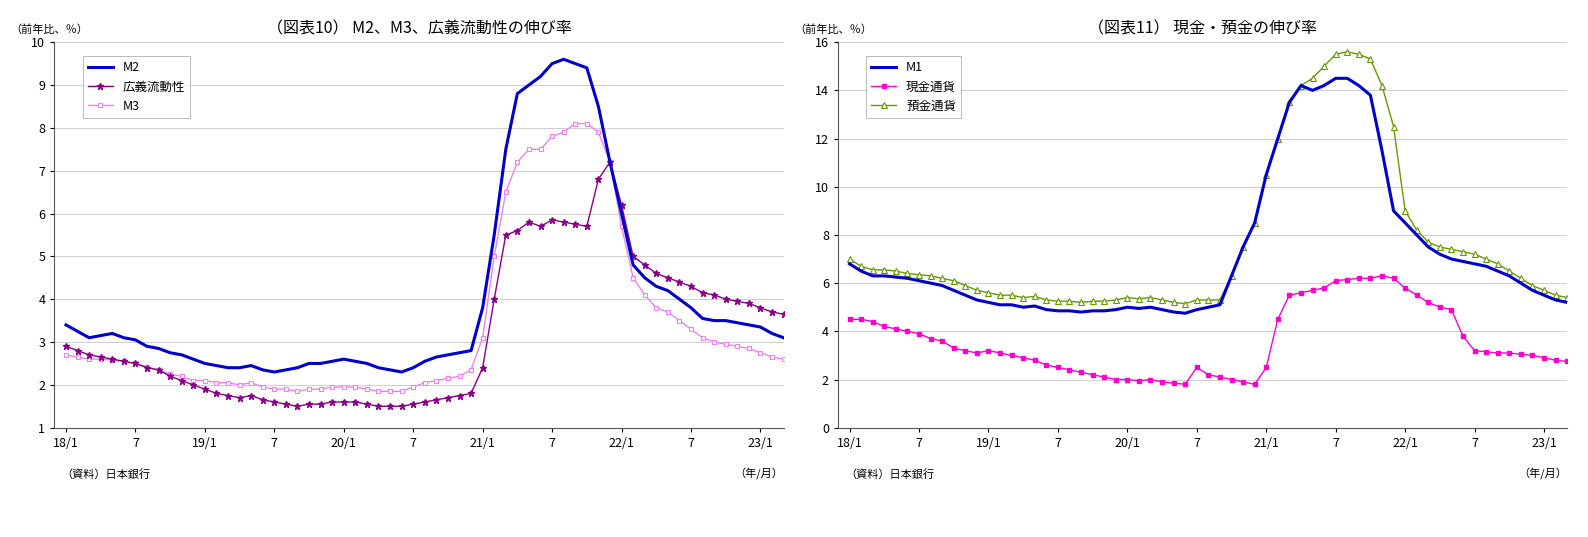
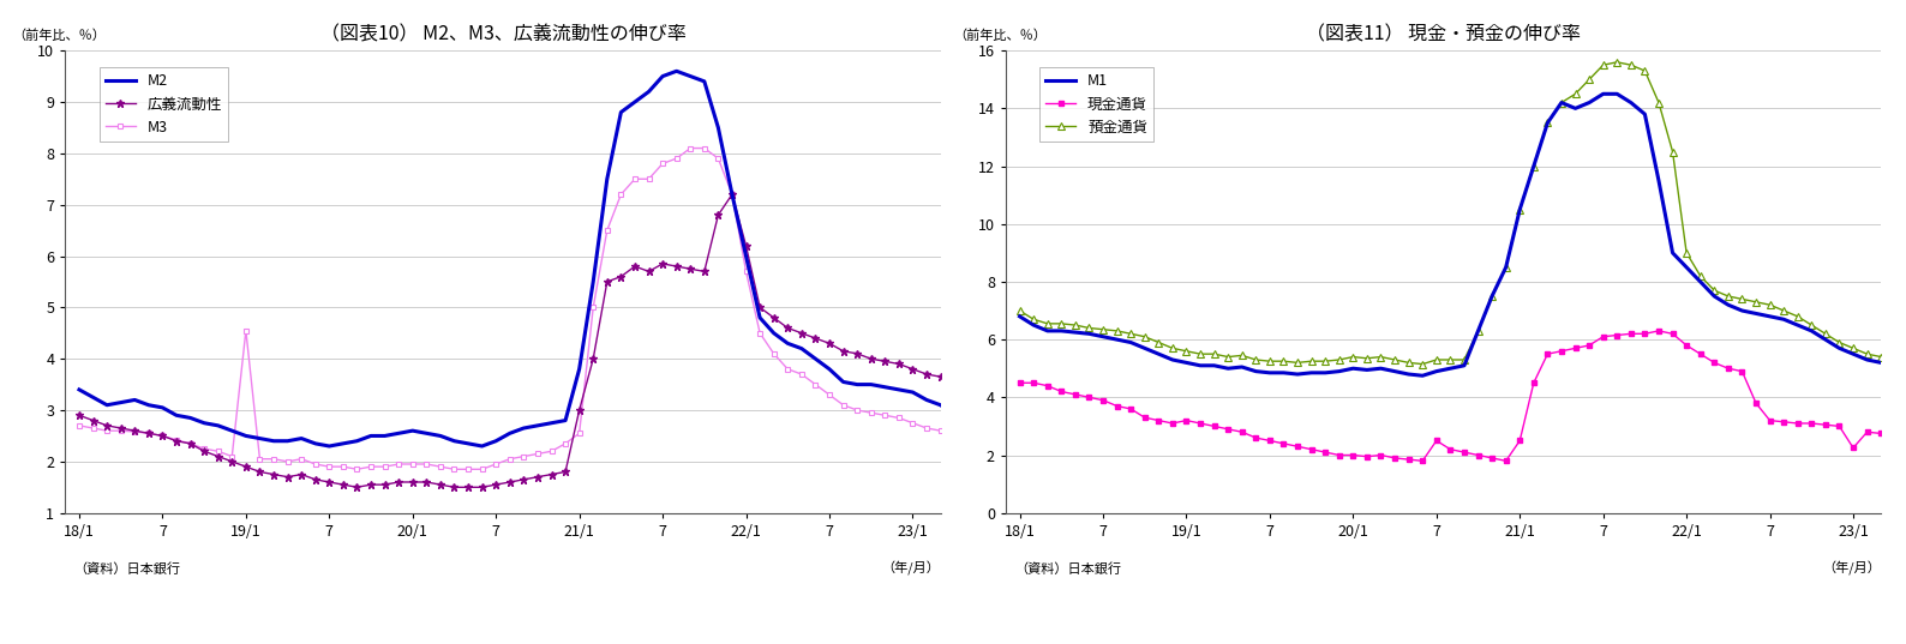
（図表10） M2、M3、広義流動性の伸び率/M3/19/1: 2.10 -> 4.55
（図表10） M2、M3、広義流動性の伸び率/広義流動性/21/1: 2.40 -> 3.00
（図表10） M2、M3、広義流動性の伸び率/M3/21/1: 3.10 -> 2.55
（図表11） 現金・預金の伸び率/現金通貨/23/1: 2.90 -> 2.25
